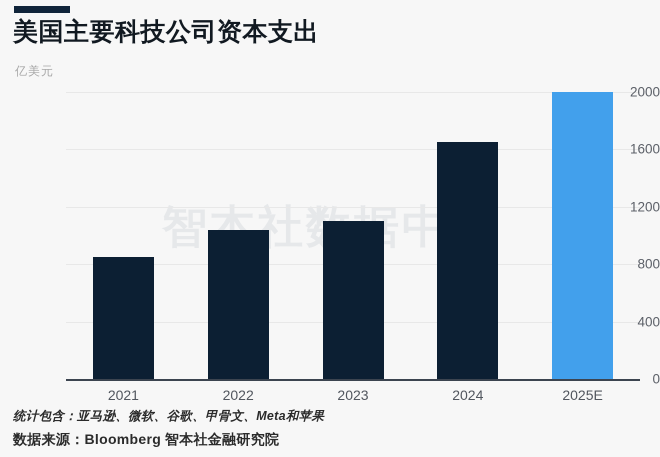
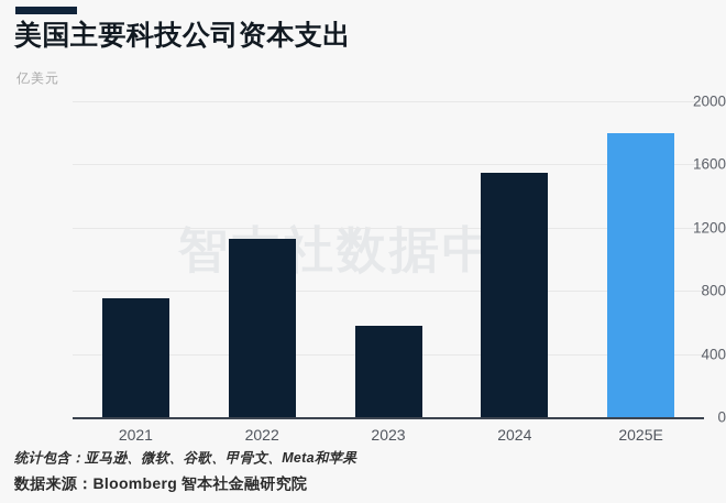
2021: 850 -> 750
2022: 1040 -> 1130
2023: 1100 -> 580
2024: 1650 -> 1550
2025E: 2000 -> 1800
